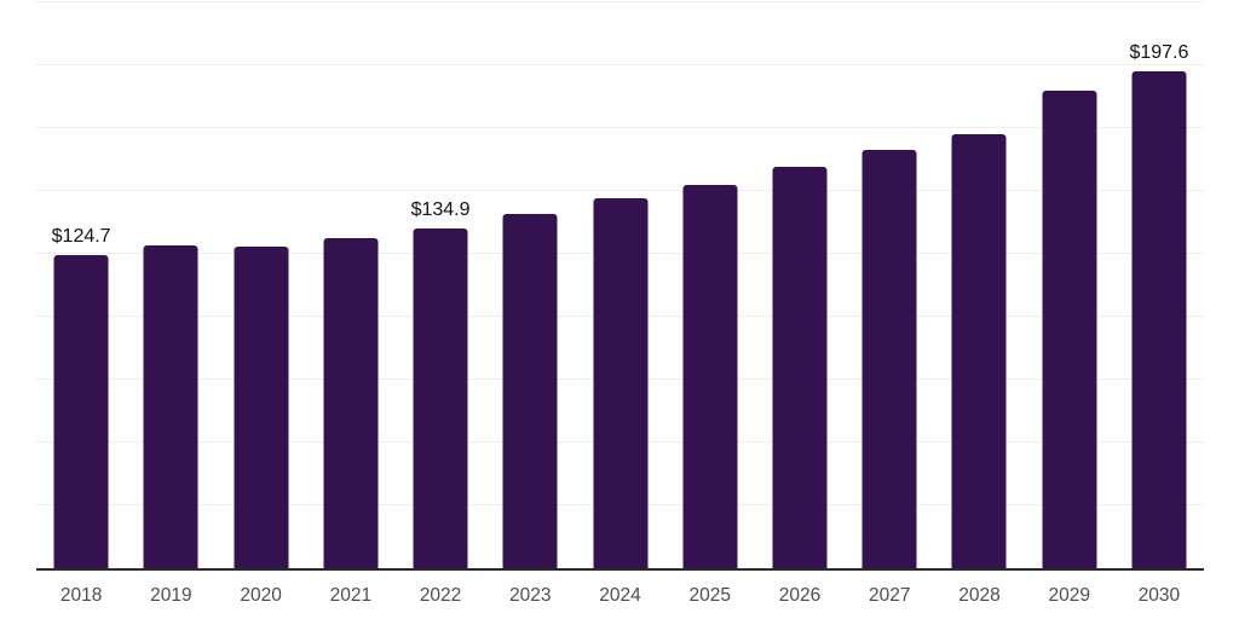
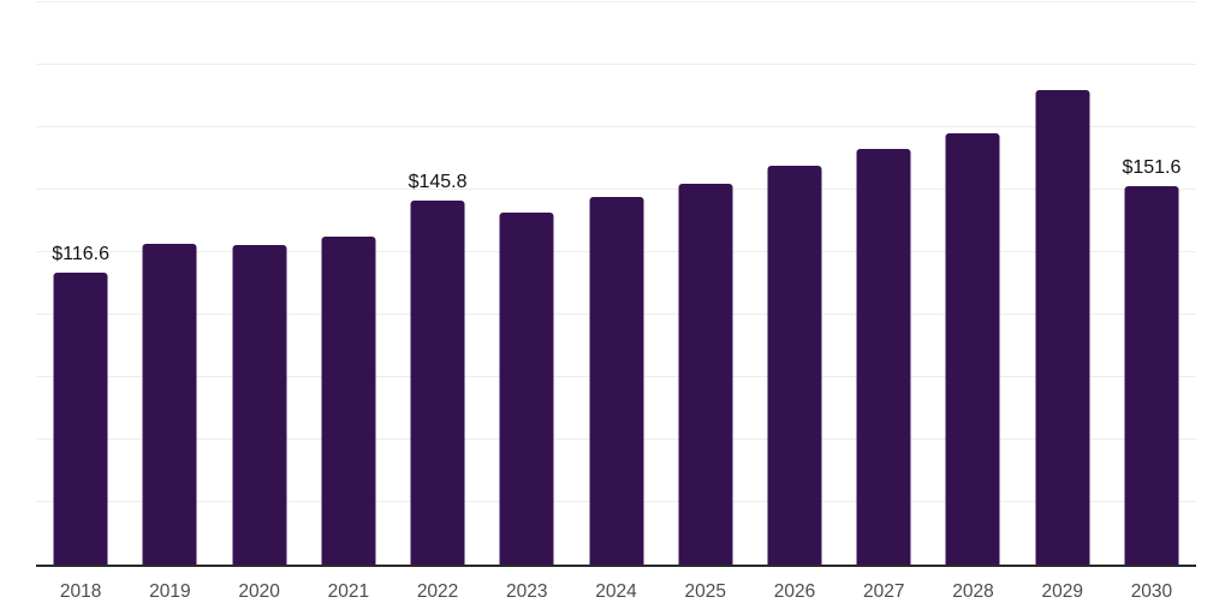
2018: $124.7 -> $116.6
2022: $134.9 -> $145.8
2030: $197.6 -> $151.6
